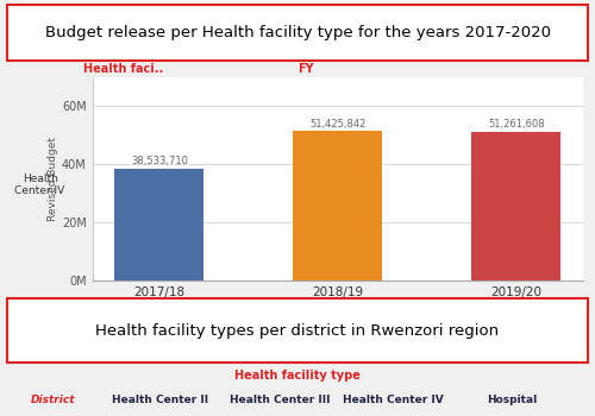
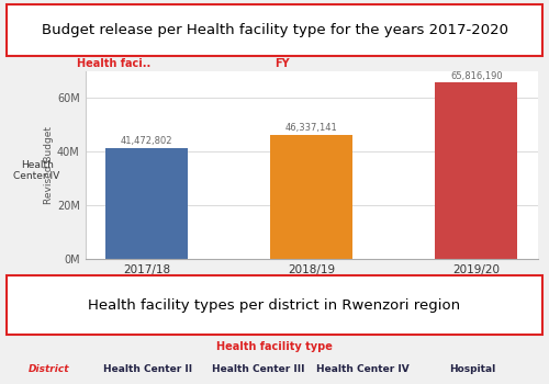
2017/18: 38,533,710 -> 41,472,802
2018/19: 51,425,842 -> 46,337,141
2019/20: 51,261,608 -> 65,816,190
